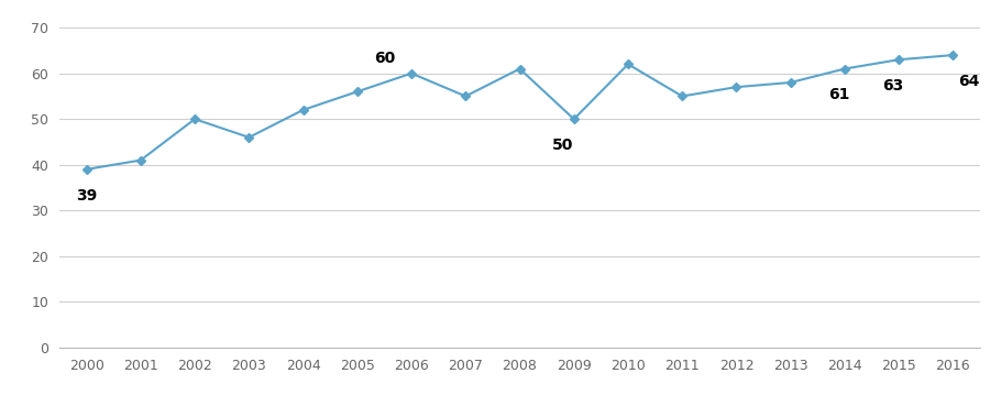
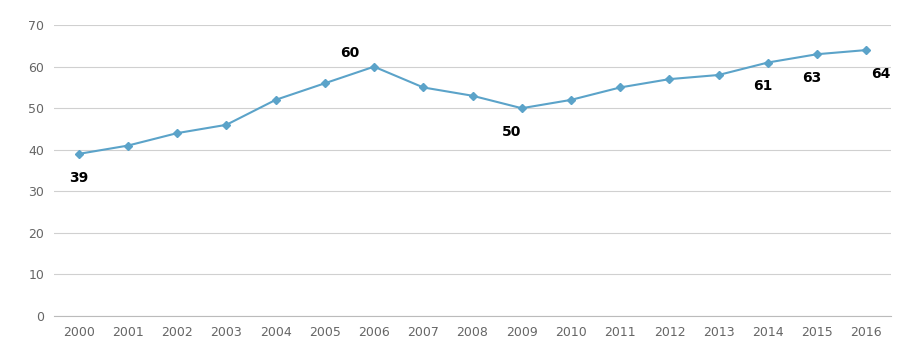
2002: 50 -> 44
2008: 61 -> 53
2010: 62 -> 52
